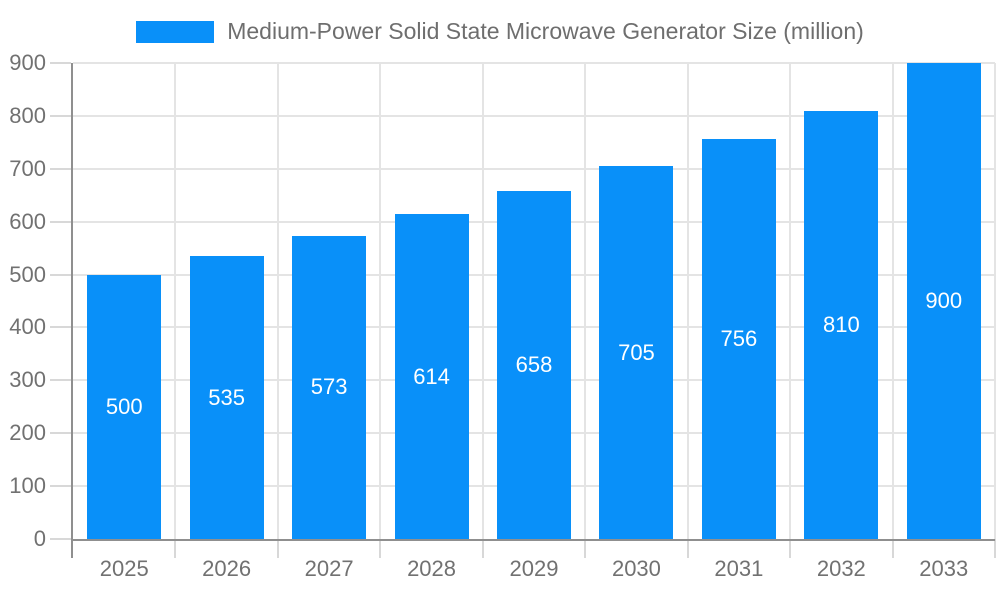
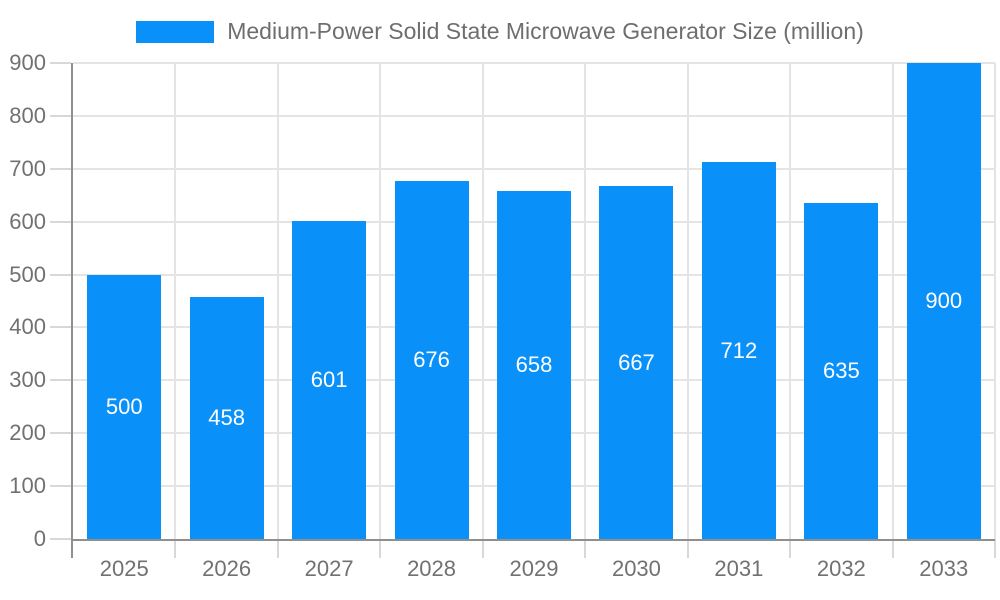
2026: 535 -> 458
2027: 573 -> 601
2028: 614 -> 676
2030: 705 -> 667
2031: 756 -> 712
2032: 810 -> 635
